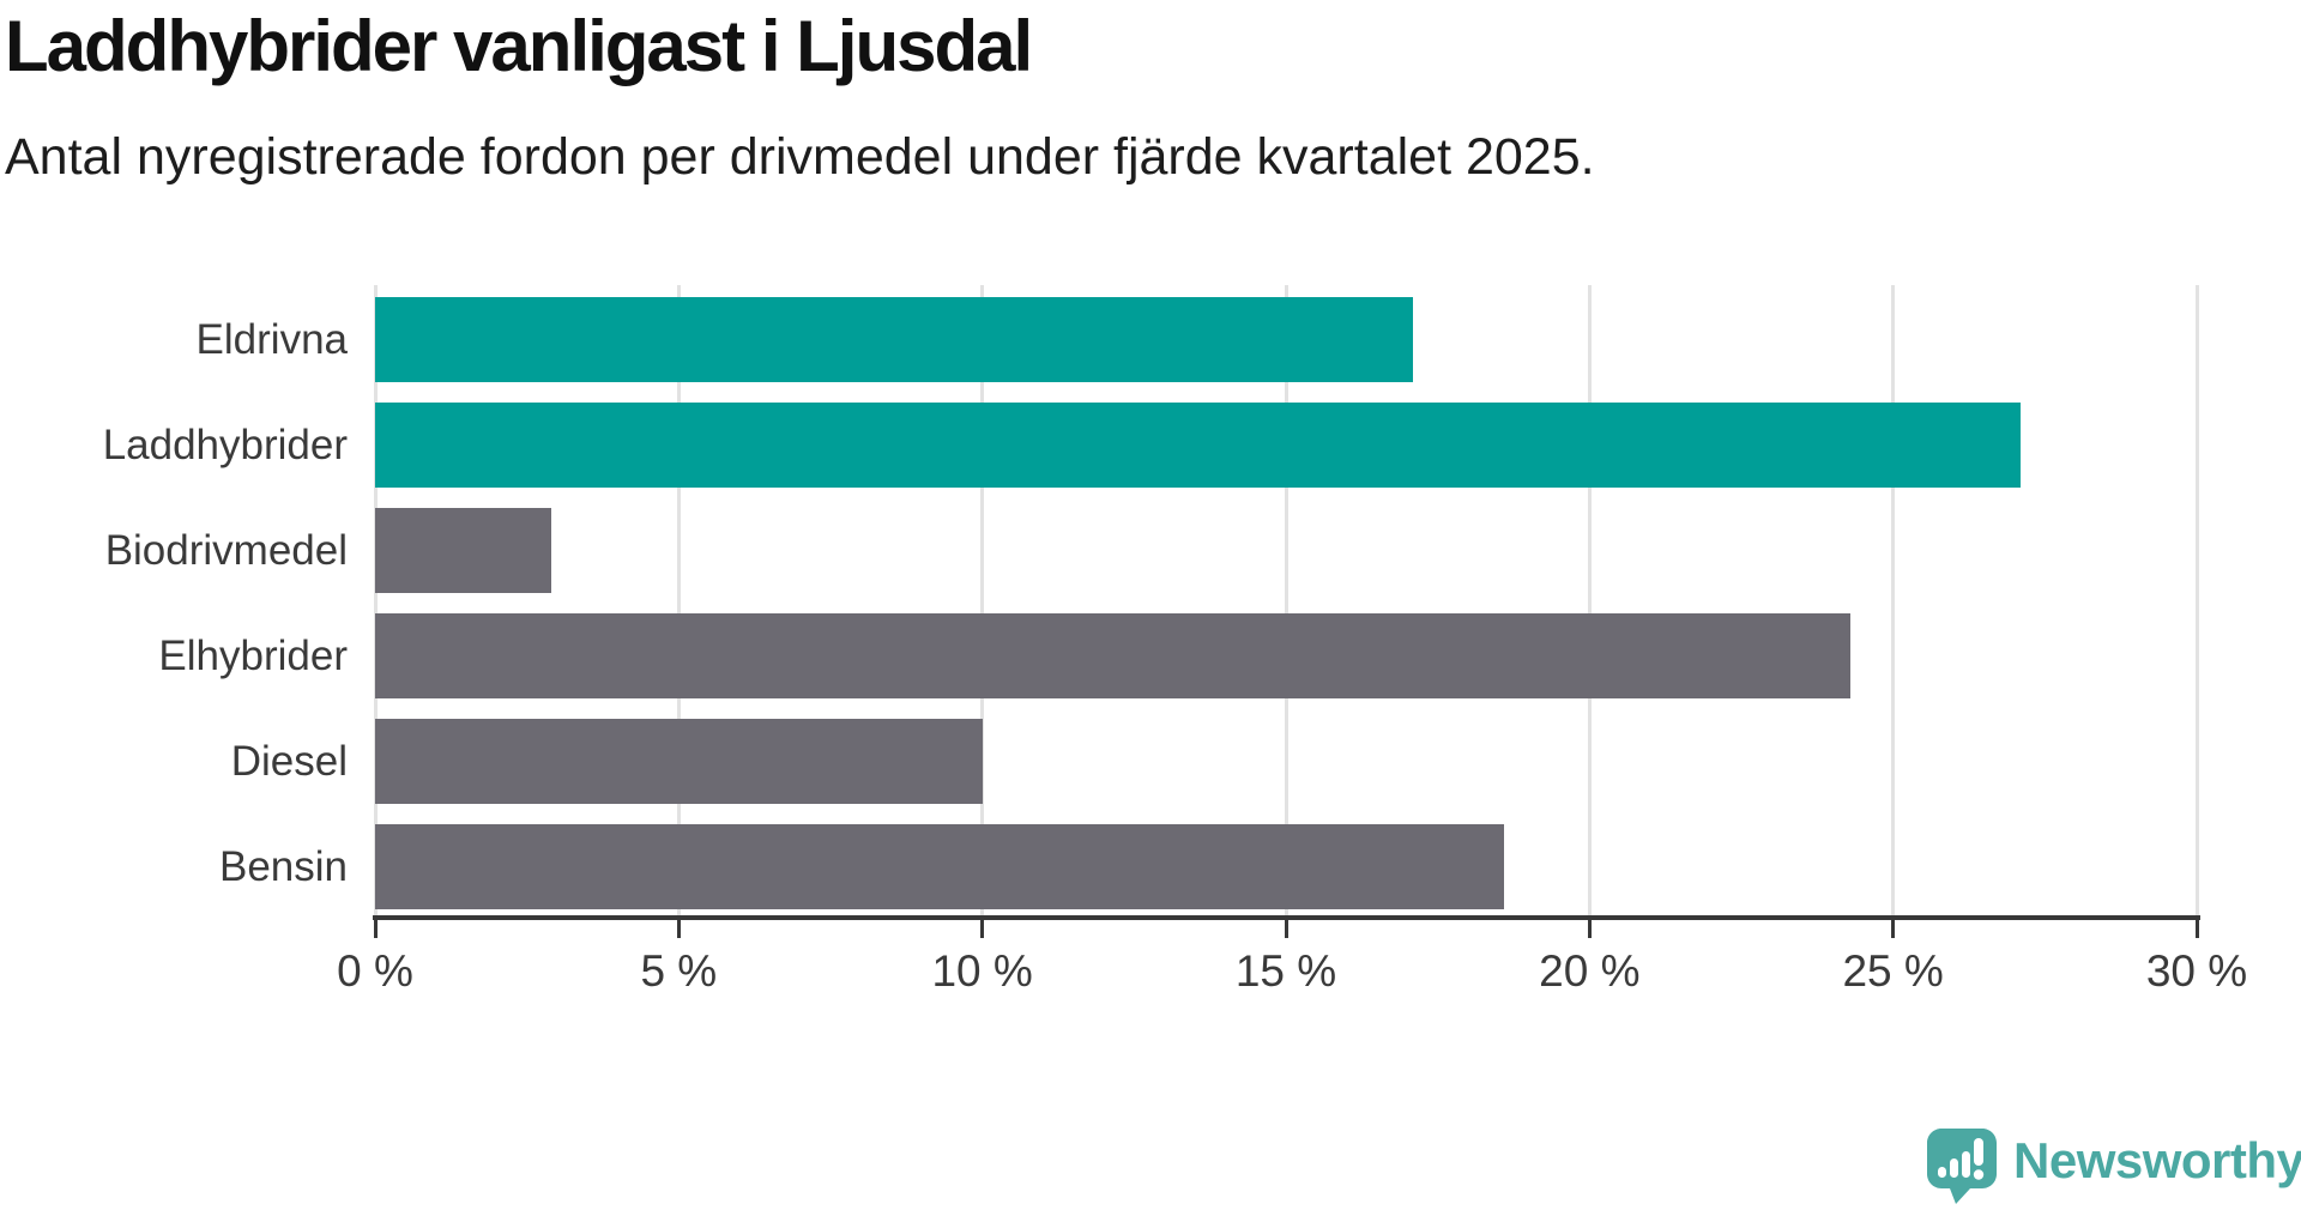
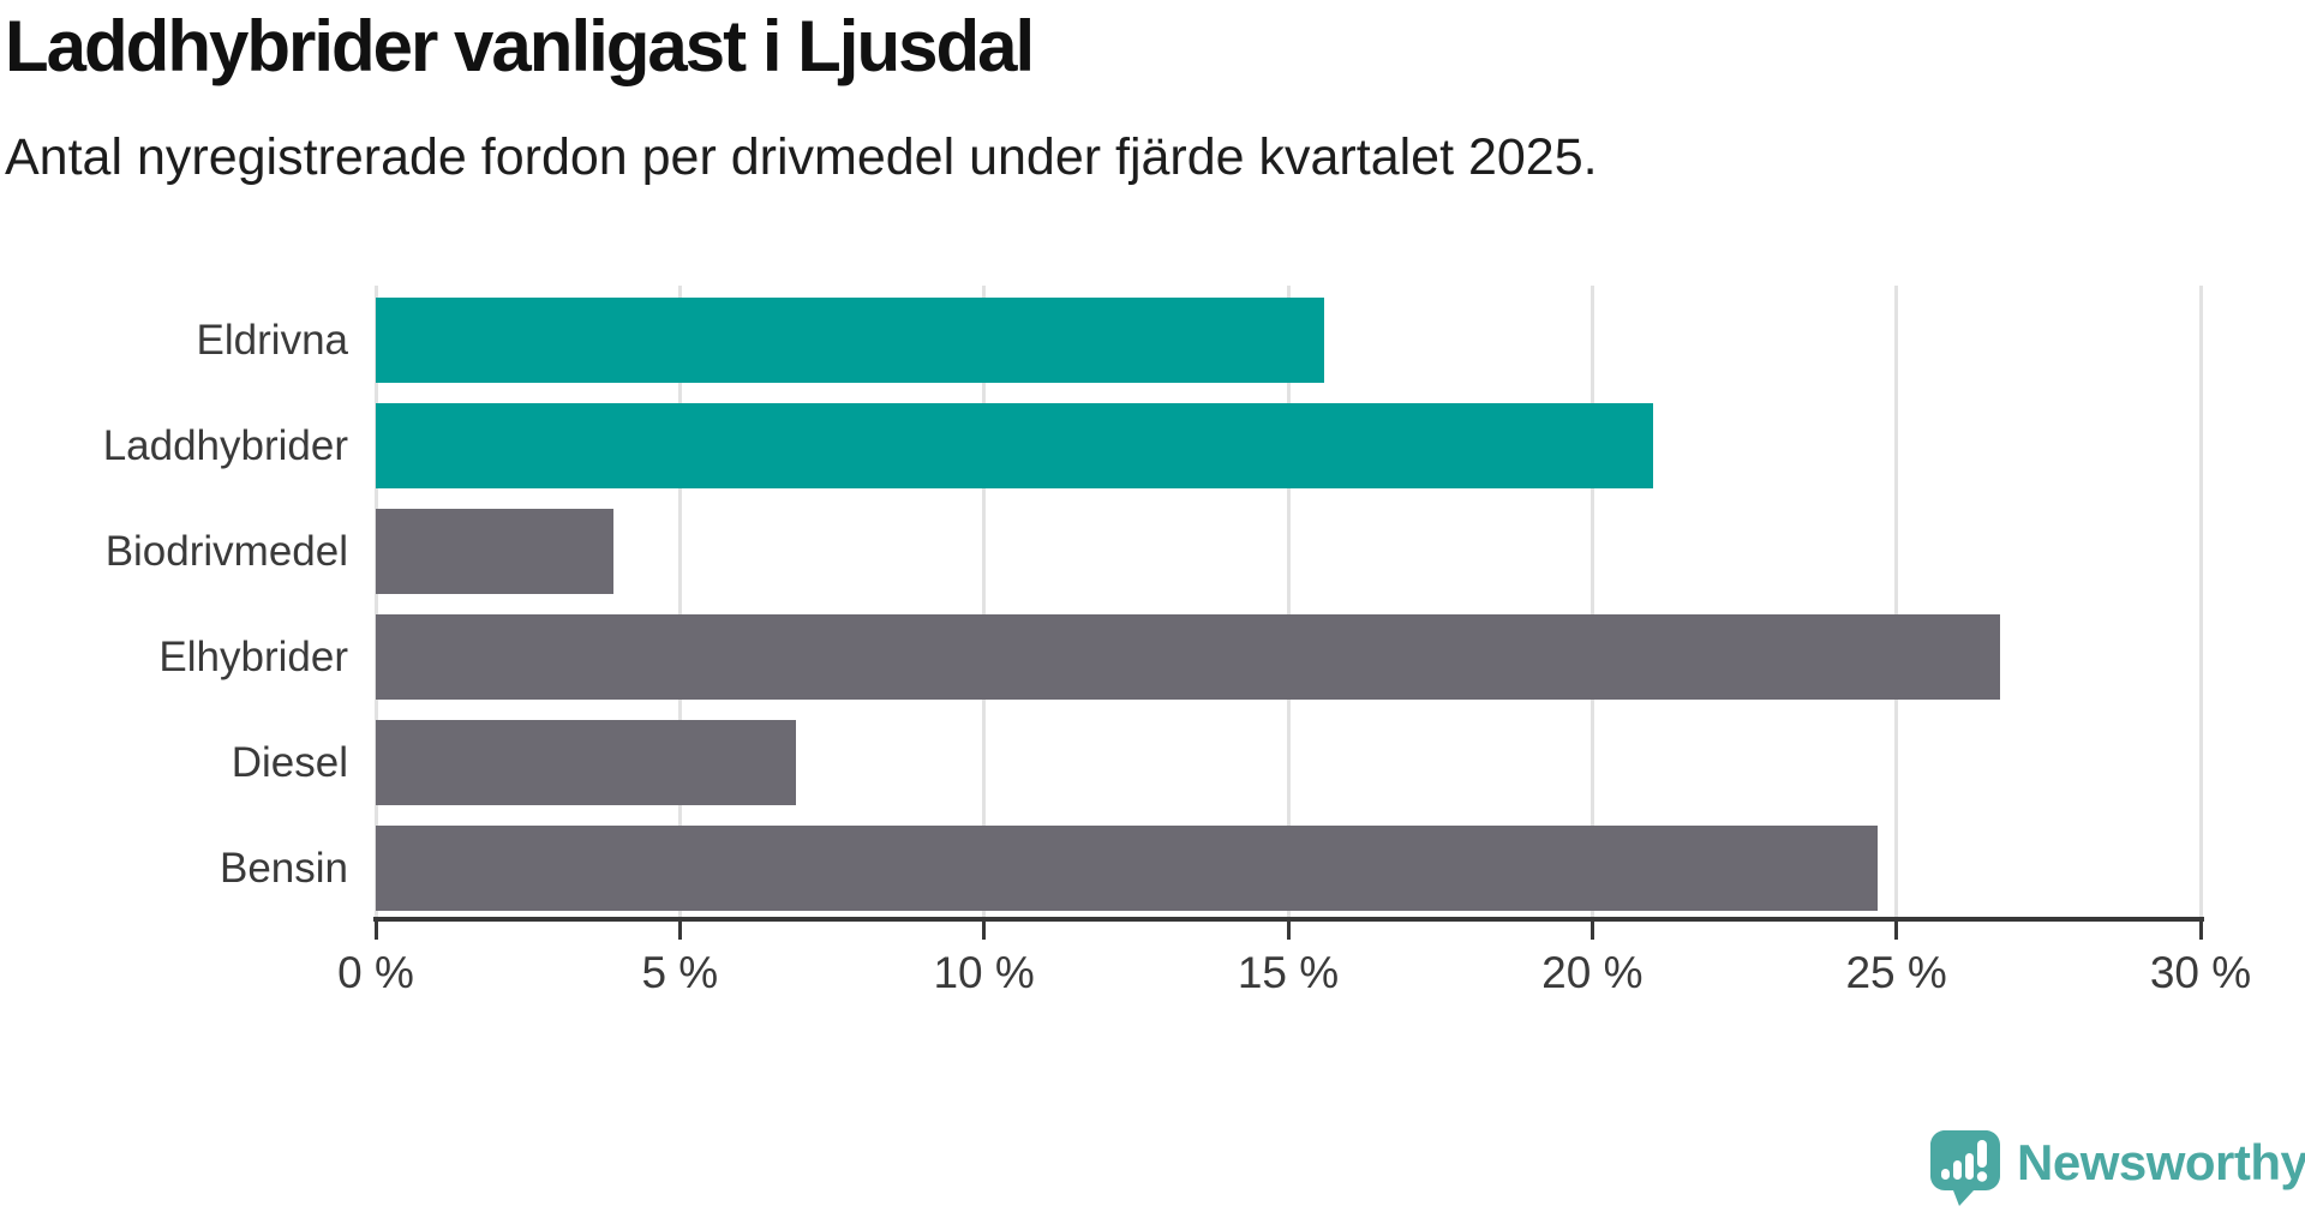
Eldrivna: 17.1% -> 15.6%
Laddhybrider: 27.1% -> 21.0%
Biodrivmedel: 2.9% -> 3.9%
Elhybrider: 24.3% -> 26.7%
Diesel: 10.0% -> 6.9%
Bensin: 18.6% -> 24.7%
